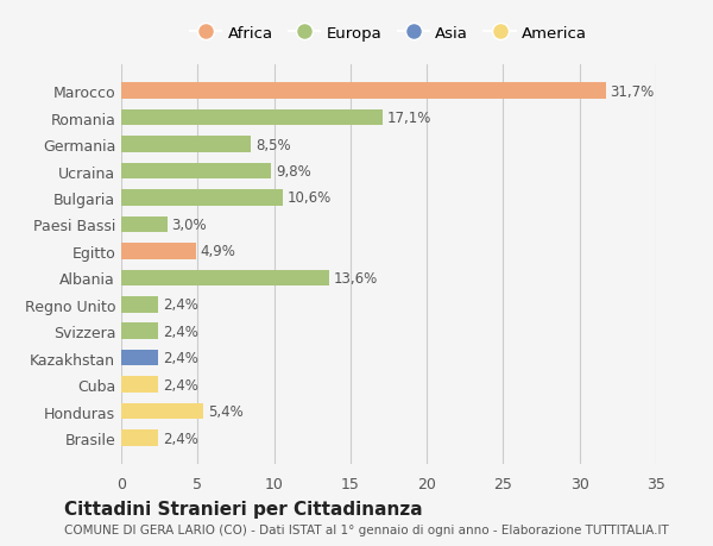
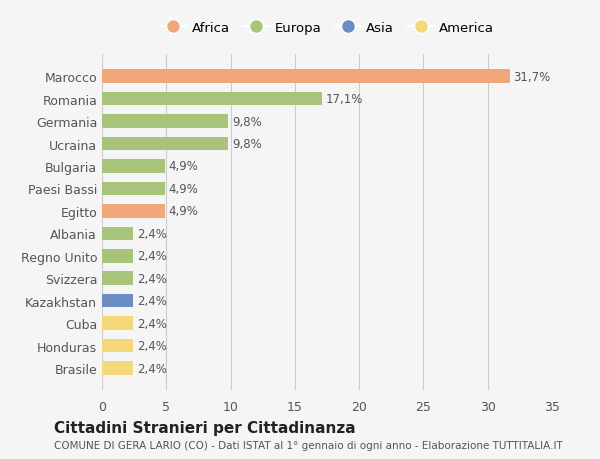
Germania: 8,5% -> 9,8%
Bulgaria: 10,6% -> 4,9%
Paesi Bassi: 3,0% -> 4,9%
Albania: 13,6% -> 2,4%
Honduras: 5,4% -> 2,4%
